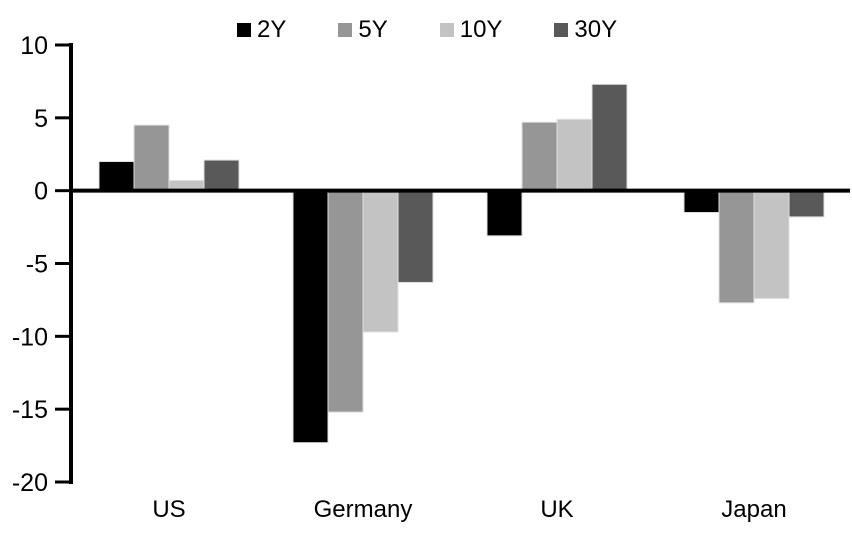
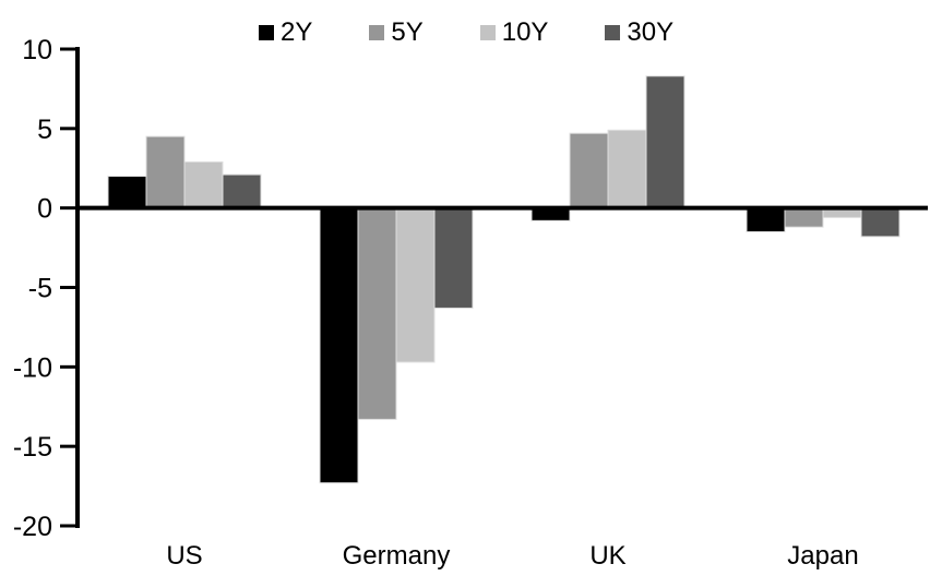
10Y/US: 0.7 -> 2.9
5Y/Germany: -15.2 -> -13.3
2Y/UK: -3.1 -> -0.8
30Y/UK: 7.3 -> 8.3
5Y/Japan: -7.7 -> -1.2
10Y/Japan: -7.4 -> -0.6
